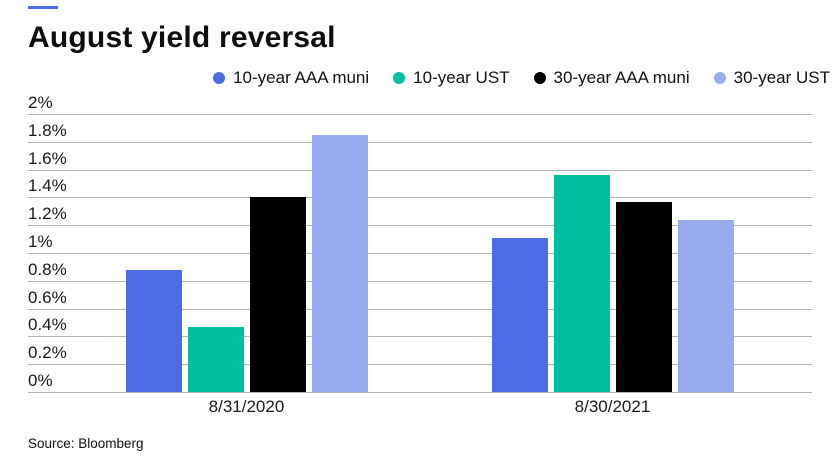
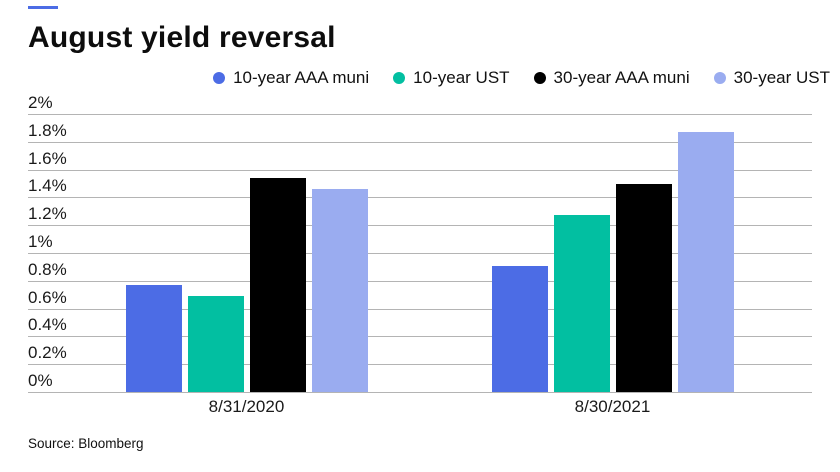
10-year AAA muni/8/31/2020: 0.88% -> 0.77%
10-year UST/8/31/2020: 0.47% -> 0.69%
30-year AAA muni/8/31/2020: 1.40% -> 1.54%
30-year UST/8/31/2020: 1.85% -> 1.46%
10-year AAA muni/8/30/2021: 1.11% -> 0.91%
10-year UST/8/30/2021: 1.56% -> 1.27%
30-year AAA muni/8/30/2021: 1.37% -> 1.50%
30-year UST/8/30/2021: 1.24% -> 1.87%
